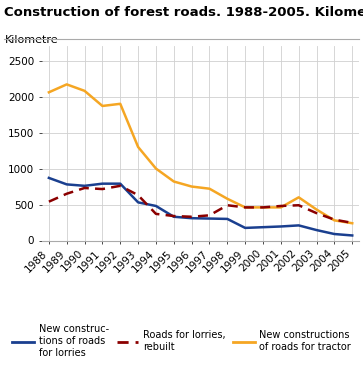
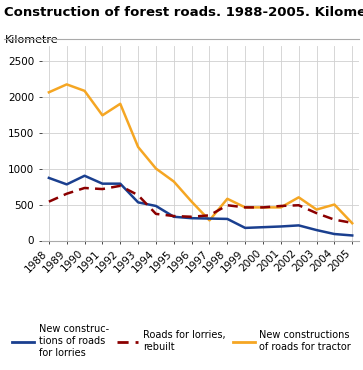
New construc- tions of roads for lorries/1990: 760 -> 900
New constructions of roads for tractor/1991: 1870 -> 1740
New constructions of roads for tractor/1996: 750 -> 540
New constructions of roads for tractor/1997: 720 -> 280
New constructions of roads for tractor/2004: 280 -> 500
